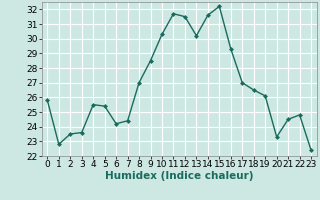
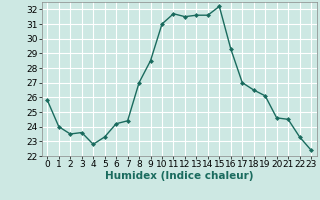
1: 22.8 -> 24.0
4: 25.5 -> 22.8
5: 25.4 -> 23.3
10: 30.3 -> 31.0
13: 30.2 -> 31.6
20: 23.3 -> 24.6
22: 24.8 -> 23.3
